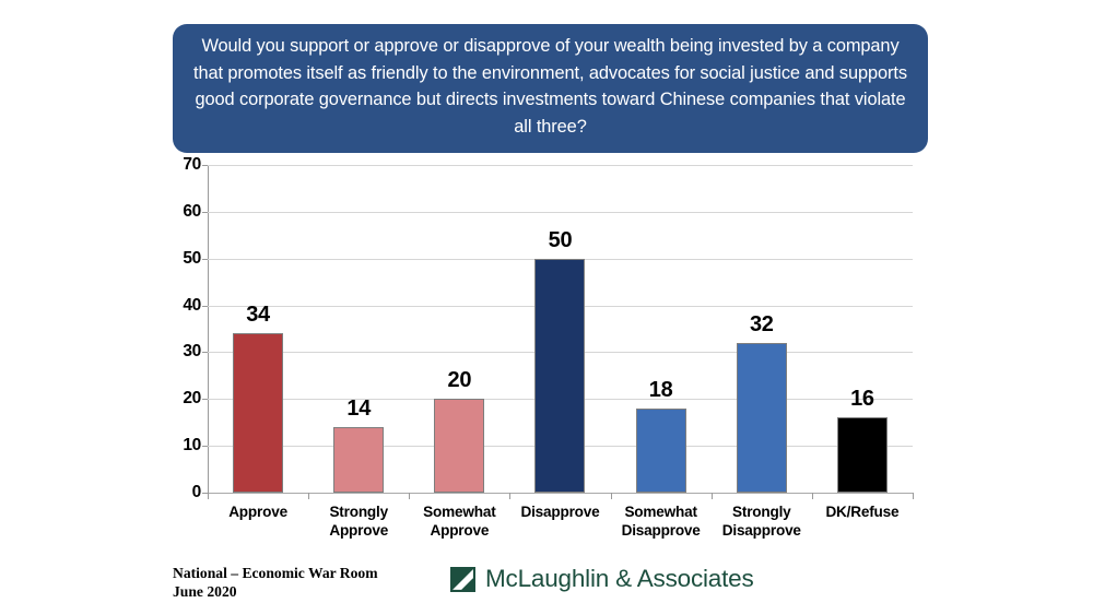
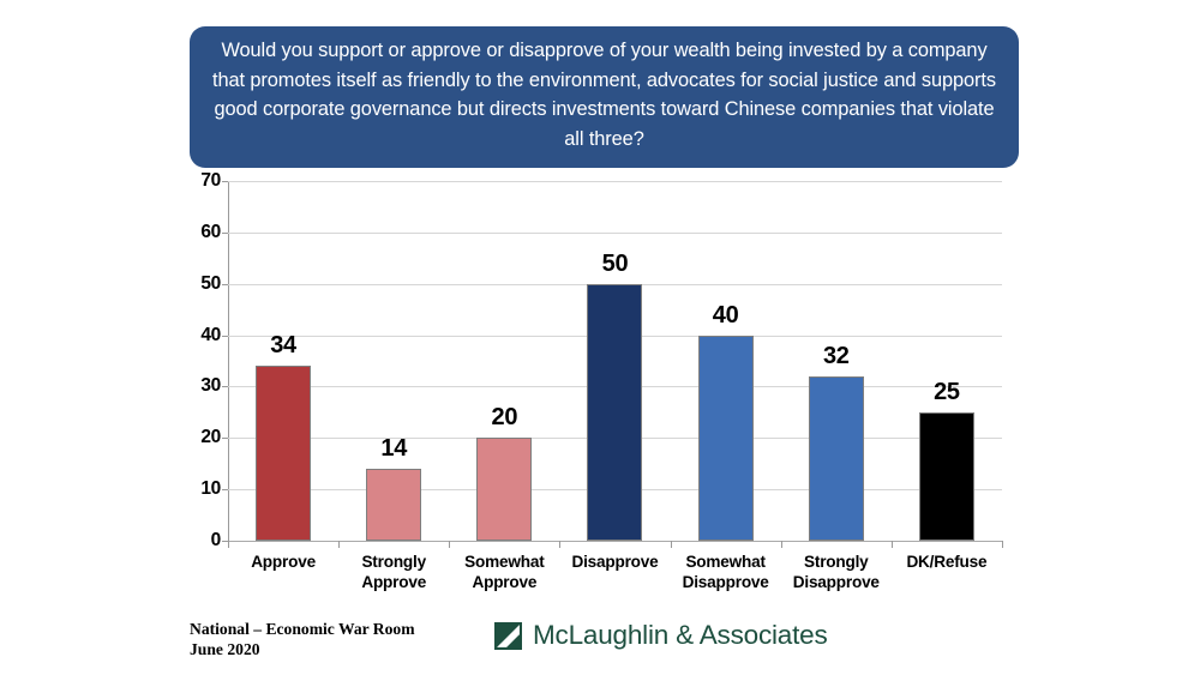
Somewhat Disapprove: 18 -> 40
DK/Refuse: 16 -> 25
